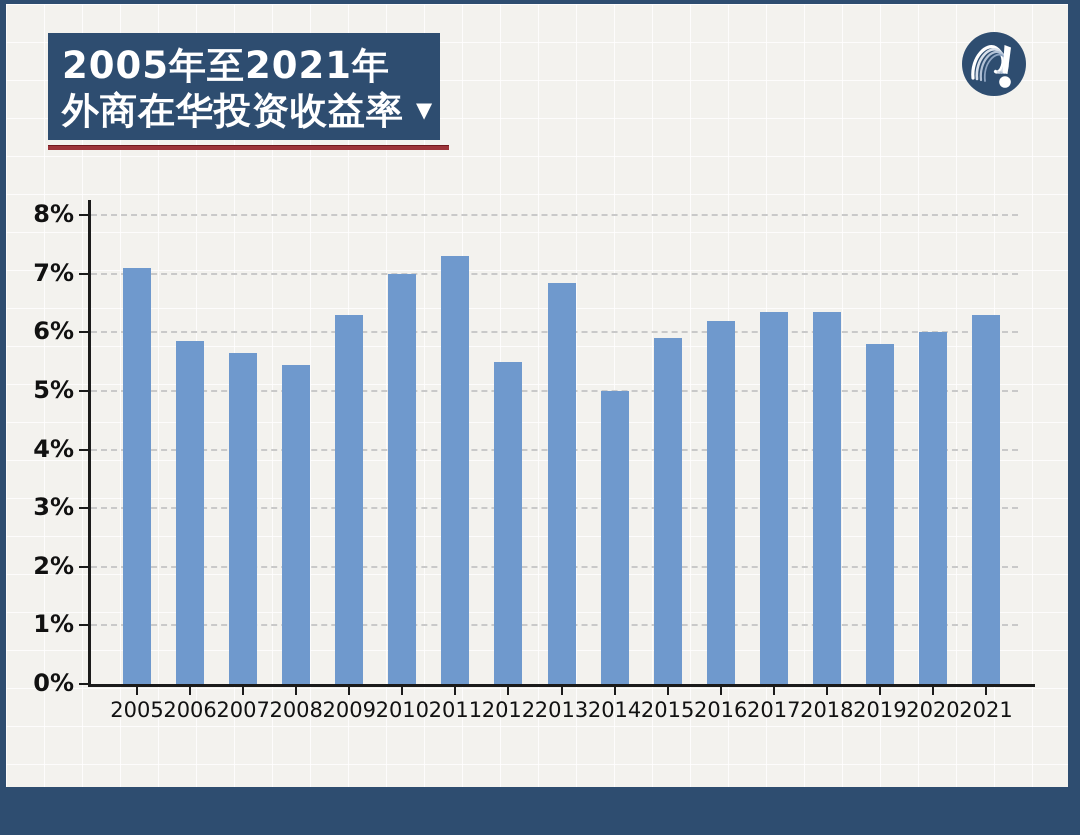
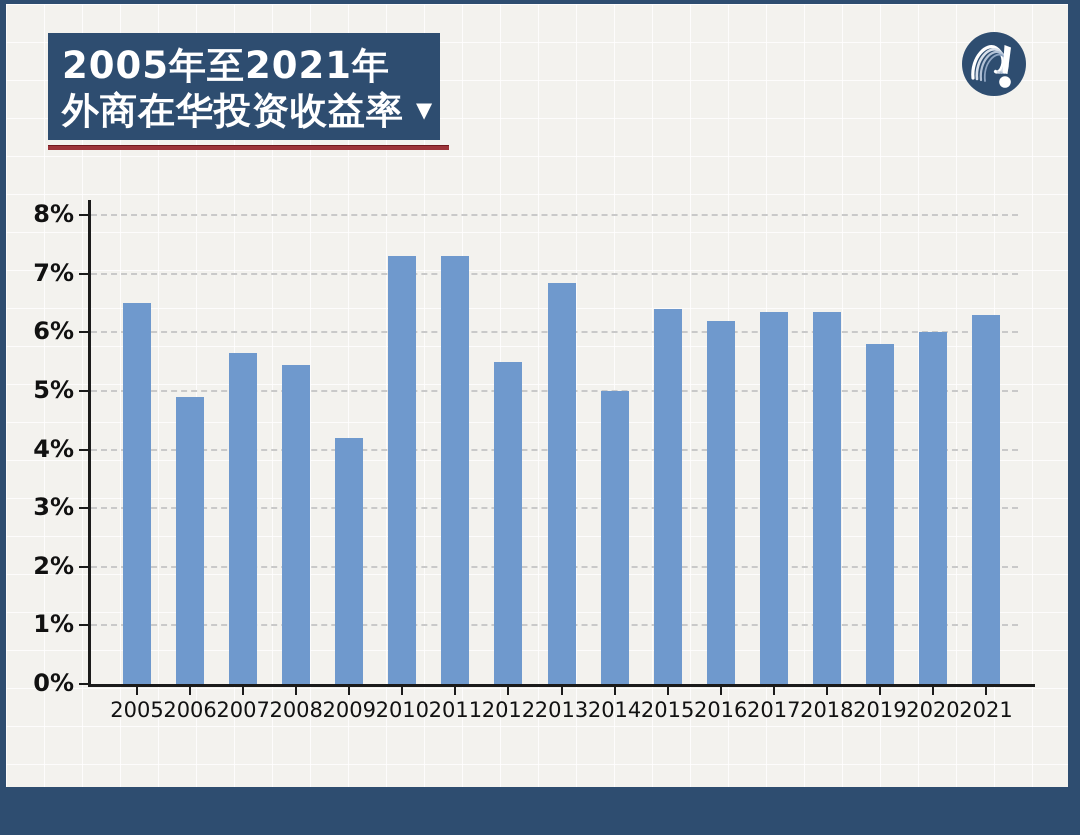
2005: 7.1% -> 6.5%
2006: 5.8% -> 4.9%
2009: 6.3% -> 4.2%
2010: 7.0% -> 7.3%
2015: 5.9% -> 6.4%
